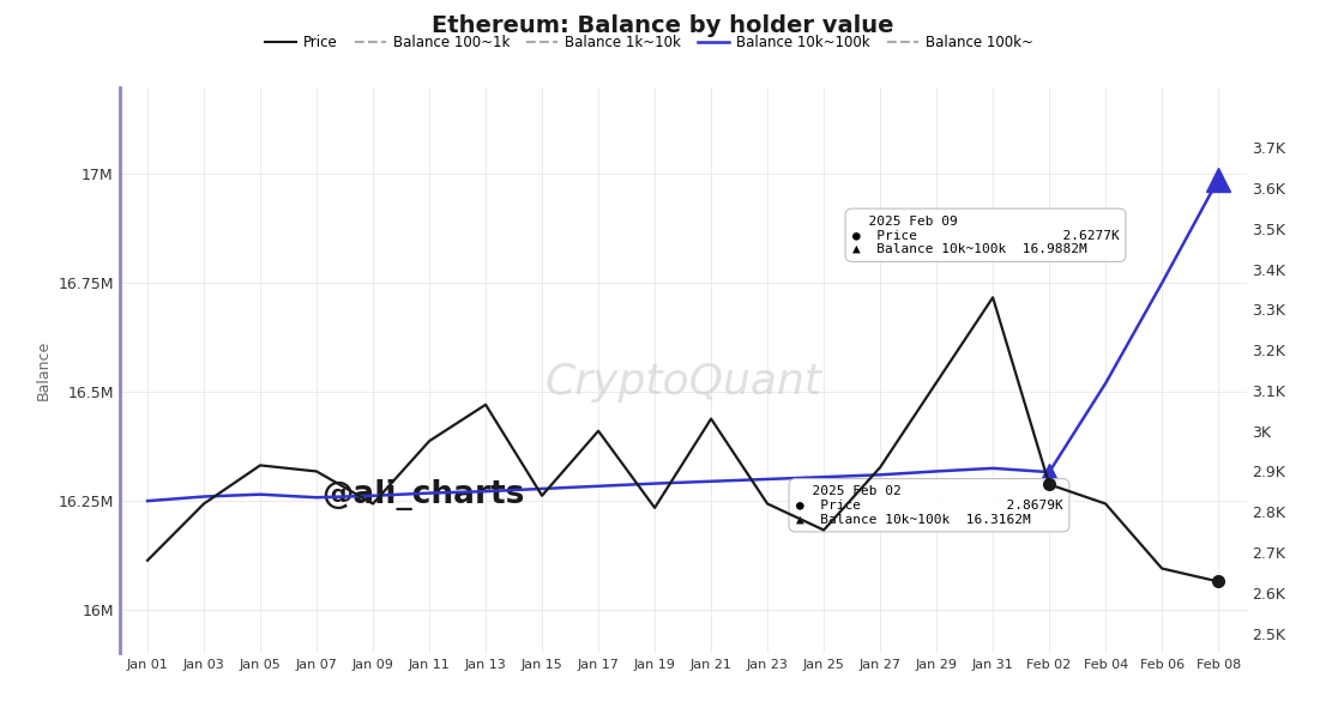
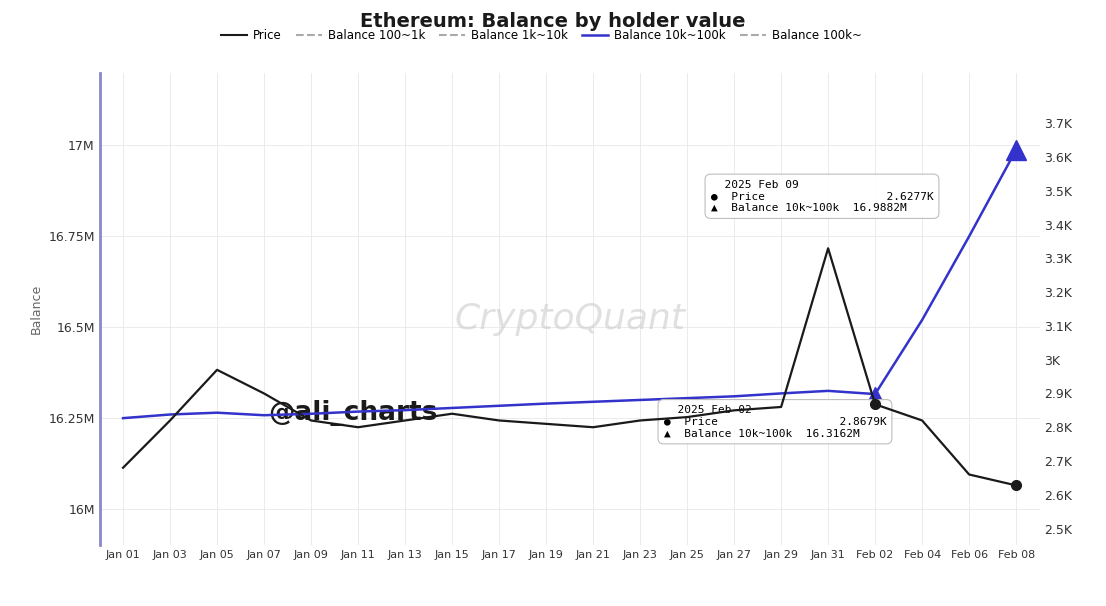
Price/Jan 05: 2.915K -> 2.970K
Price/Jan 11: 2.975K -> 2.800K
Price/Jan 13: 3.065K -> 2.820K
Price/Jan 17: 3.000K -> 2.820K
Price/Jan 21: 3.030K -> 2.800K
Price/Jan 25: 2.755K -> 2.830K
Price/Jan 27: 2.910K -> 2.850K
Price/Jan 29: 3.120K -> 2.860K
